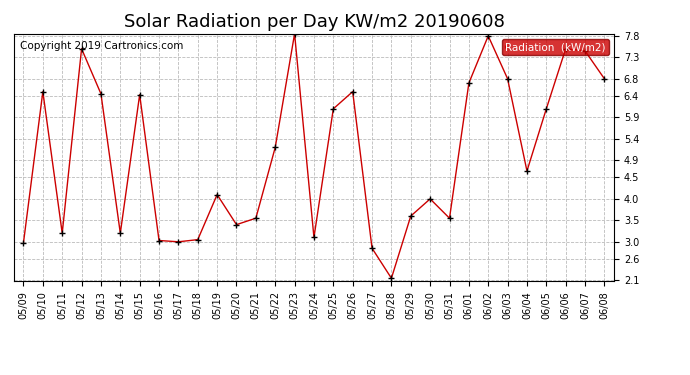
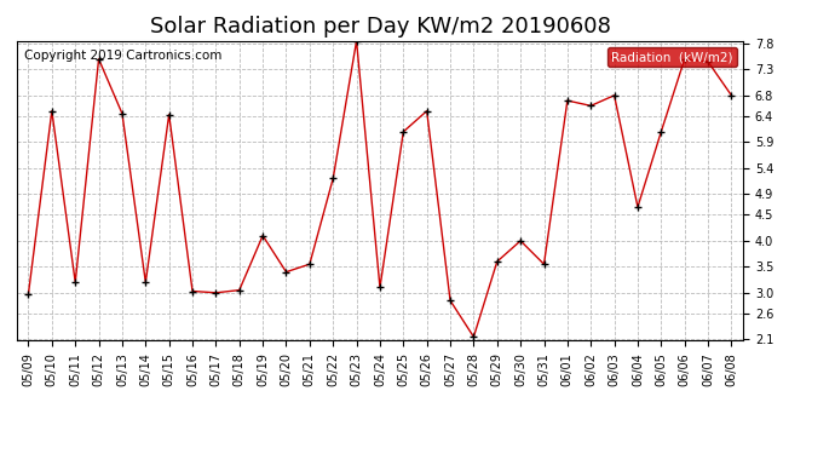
06/02: 7.80 -> 6.60
